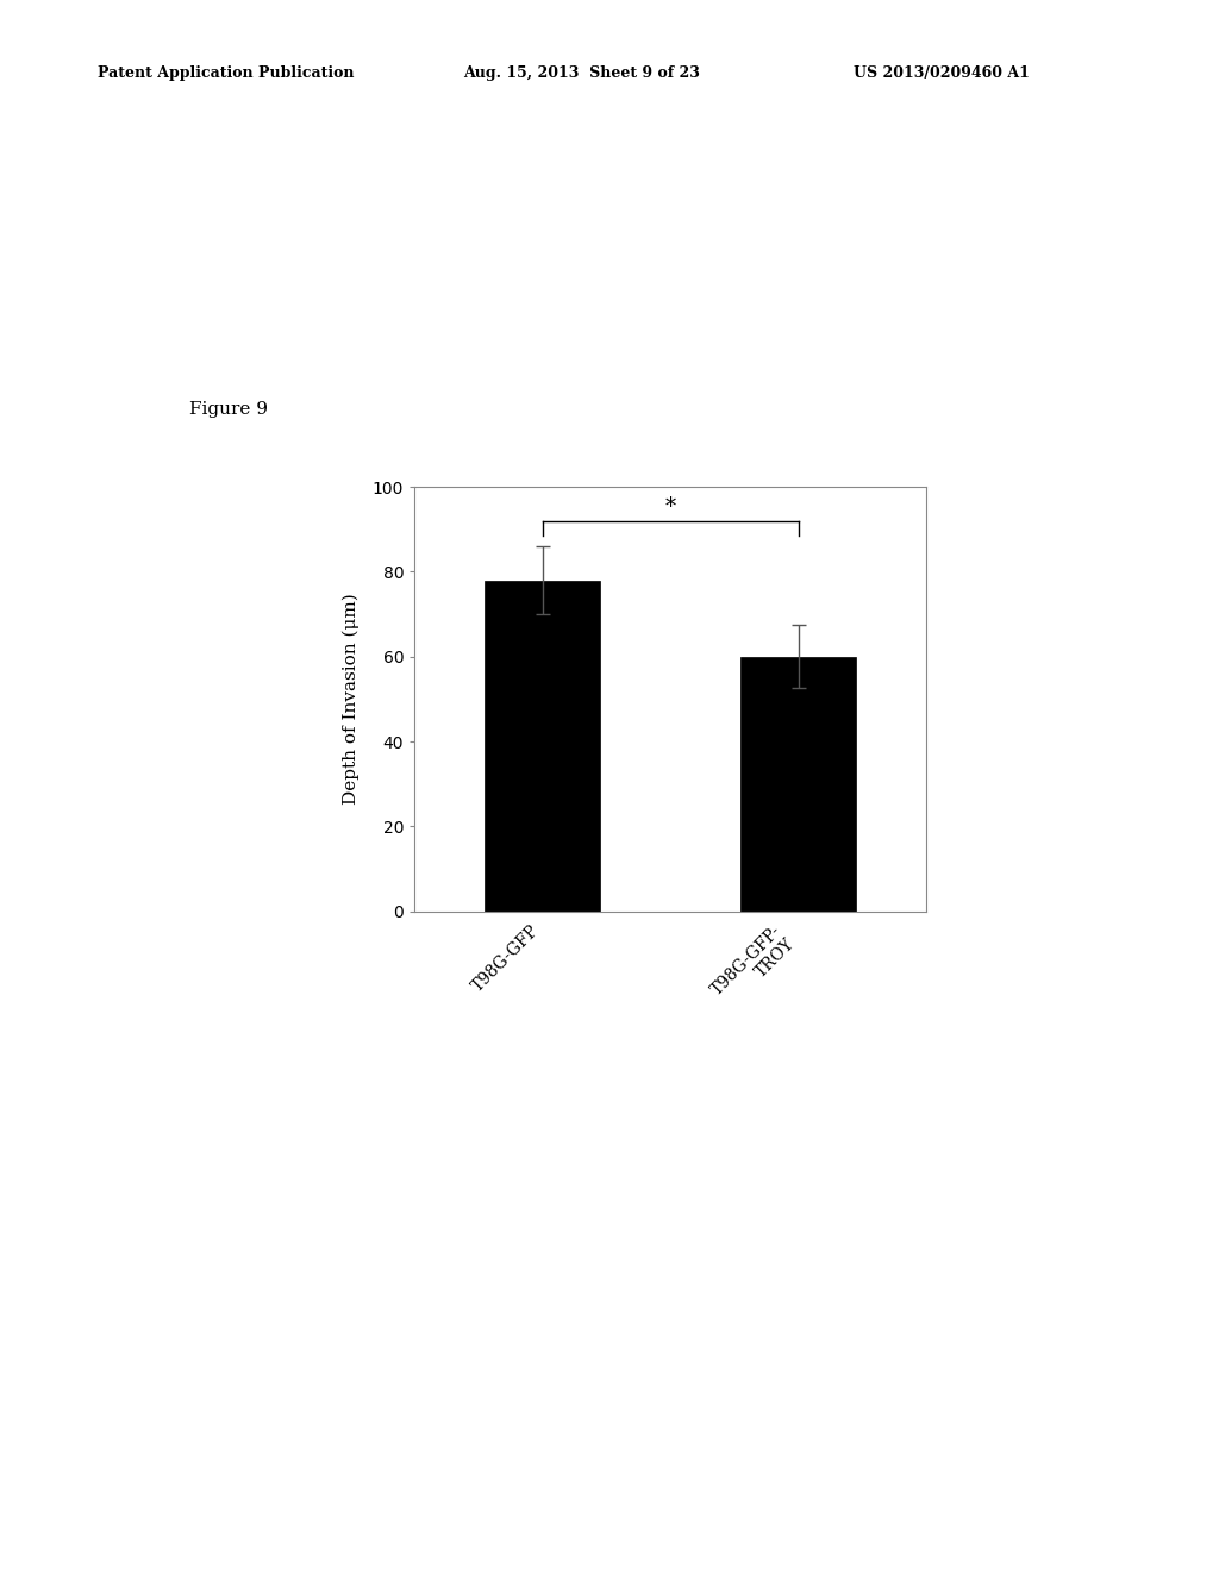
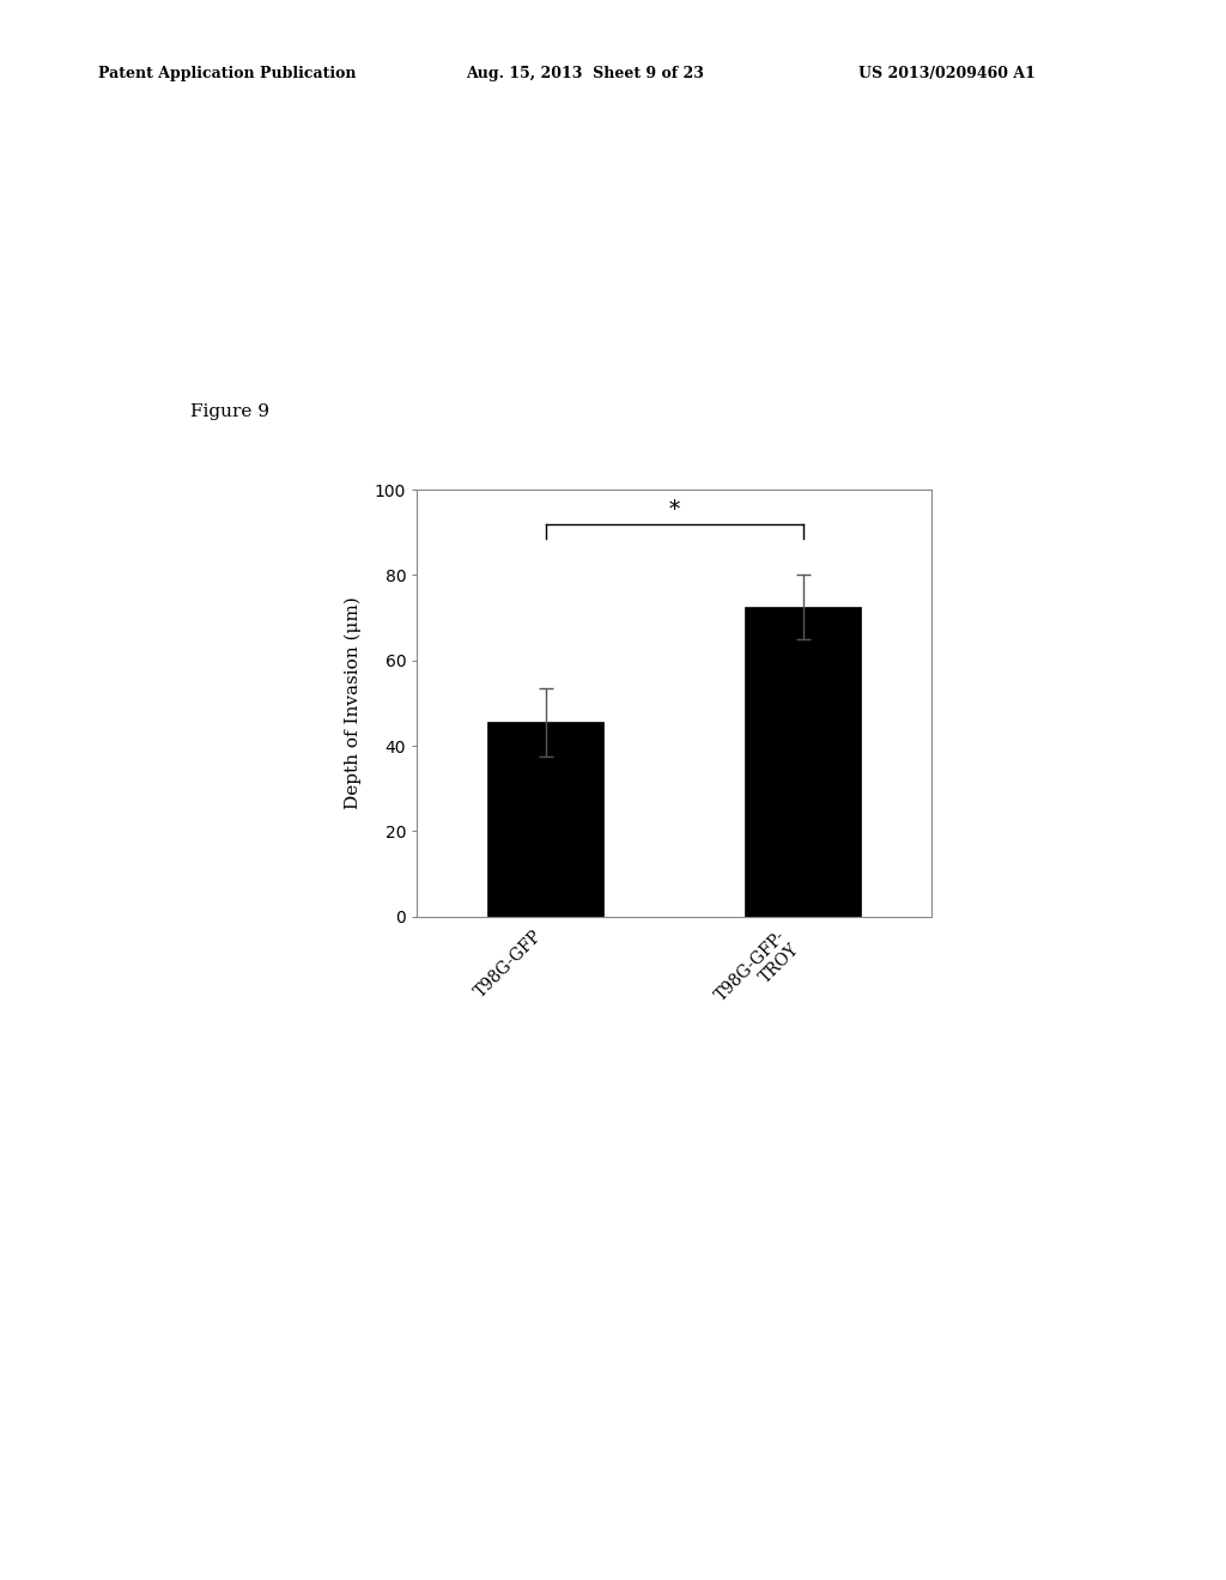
T98G-GFP: 78.0 -> 45.5
T98G-GFP- TROY: 60.0 -> 72.5
